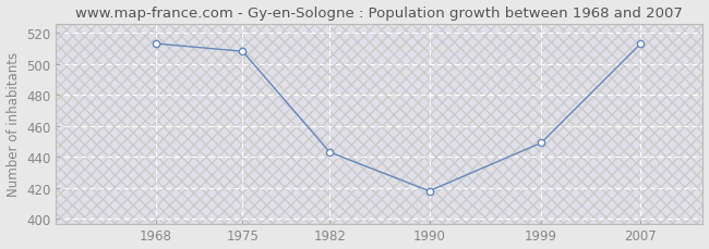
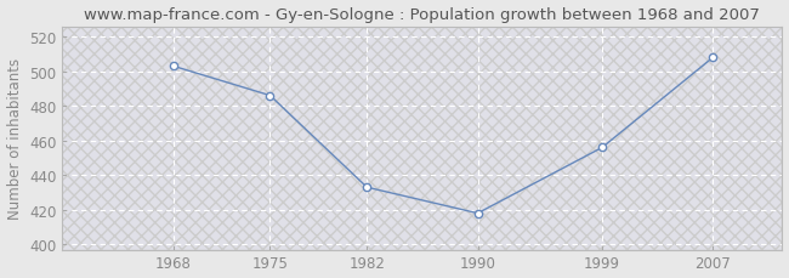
1968: 513 -> 503
1975: 508 -> 486
1982: 443 -> 433
1999: 449 -> 456
2007: 513 -> 508
